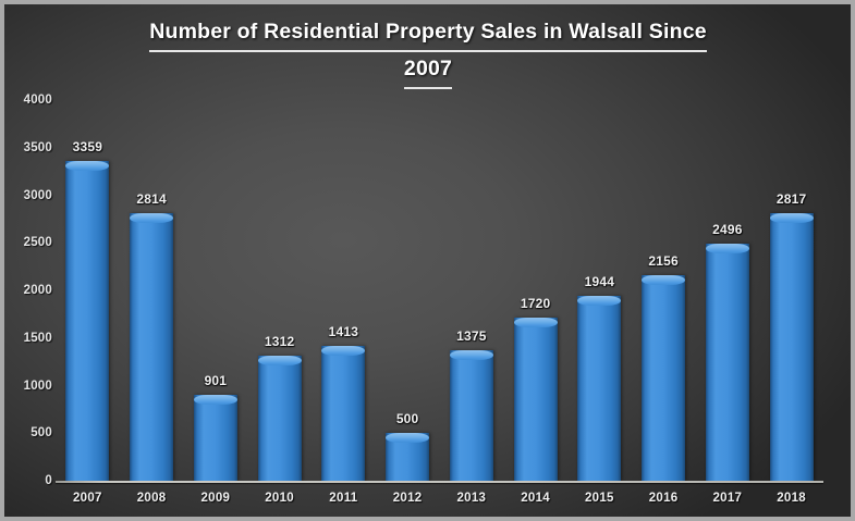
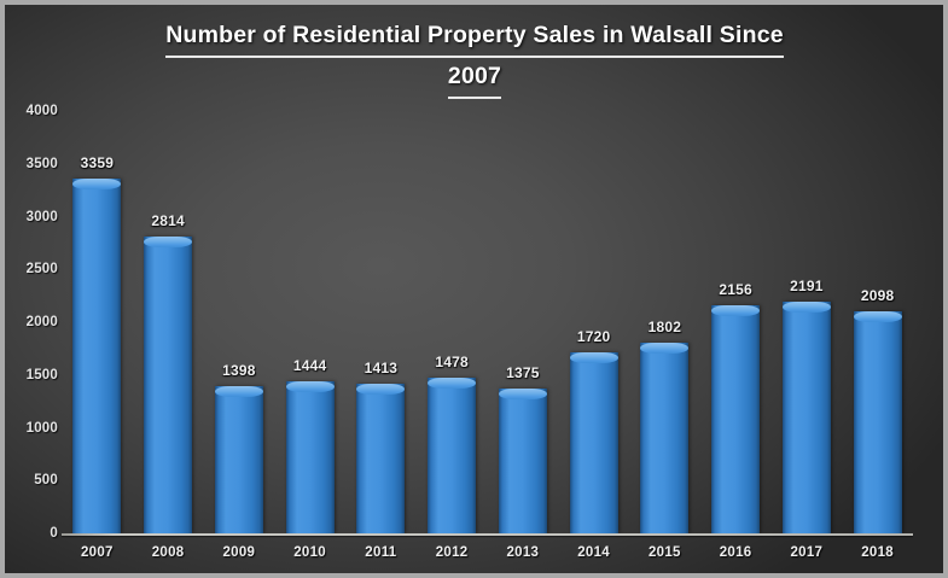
2009: 901 -> 1398
2010: 1312 -> 1444
2012: 500 -> 1478
2015: 1944 -> 1802
2017: 2496 -> 2191
2018: 2817 -> 2098
